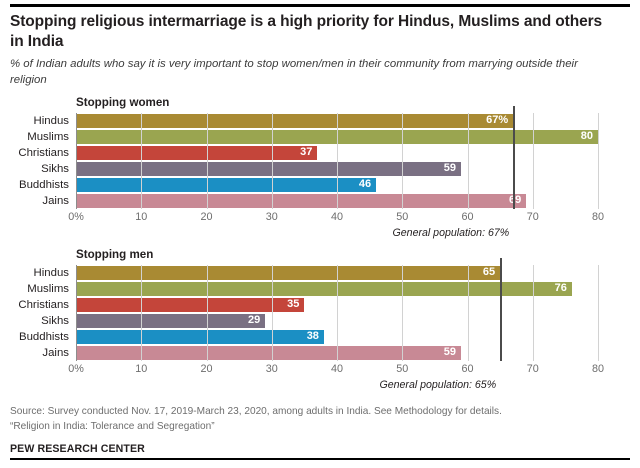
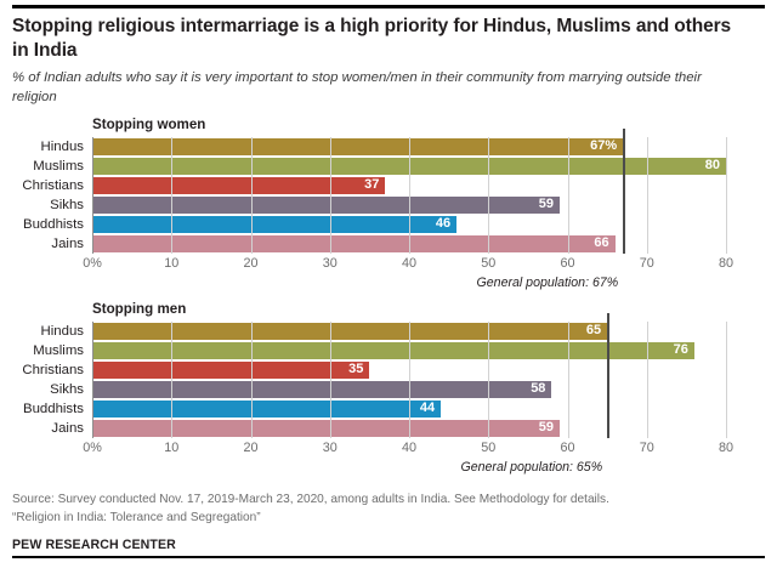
Stopping women/Jains: 69 -> 66
Stopping men/Sikhs: 29 -> 58
Stopping men/Buddhists: 38 -> 44
